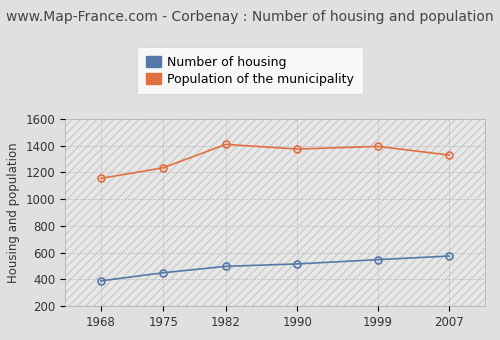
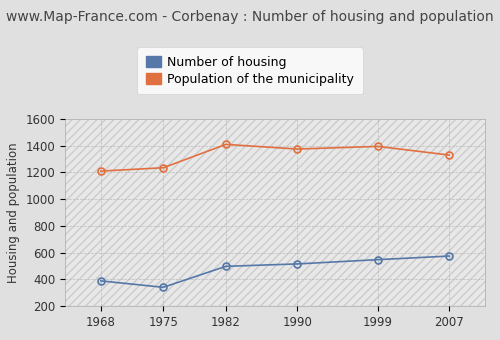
Population of the municipality/1968: 1160 -> 1210
Number of housing/1975: 450 -> 340
